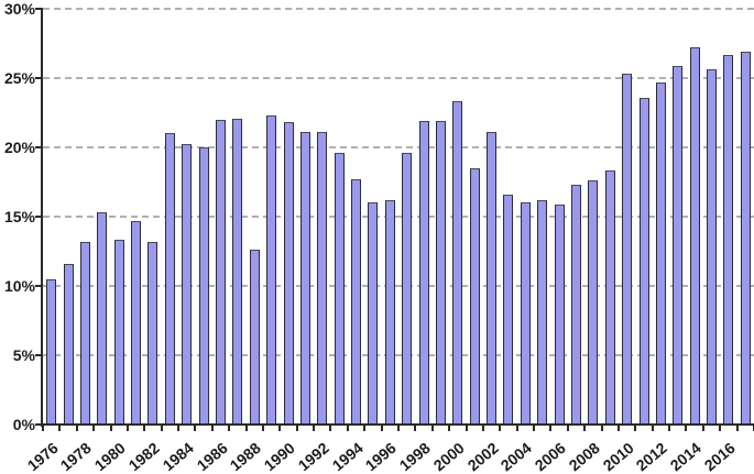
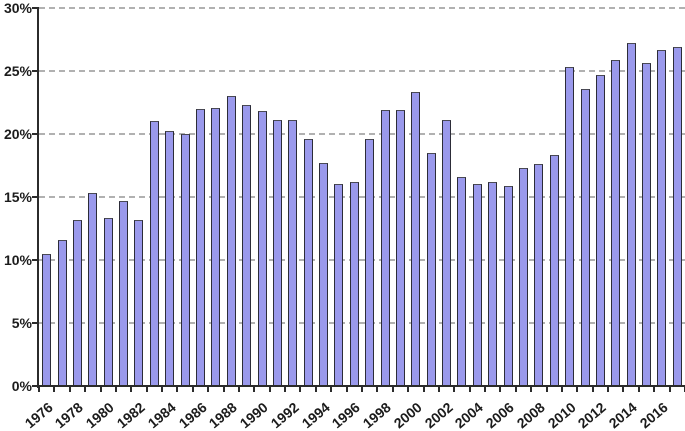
1988: 12.6% -> 23.0%
